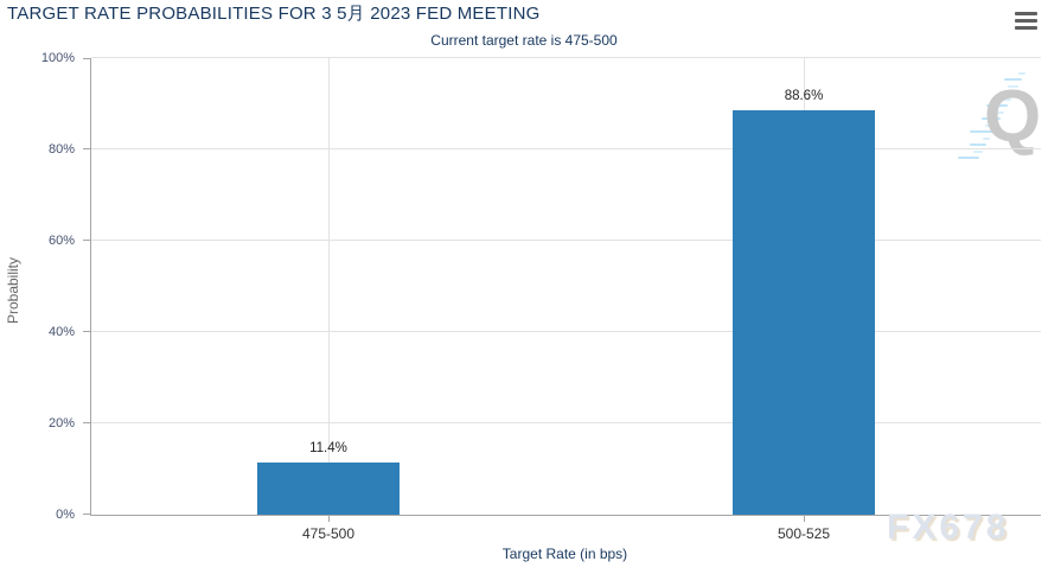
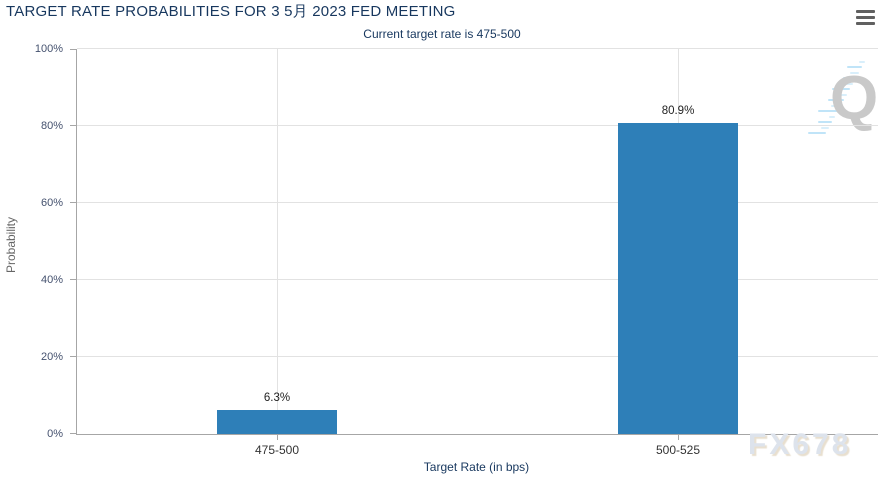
475-500: 11.4% -> 6.3%
500-525: 88.6% -> 80.9%
